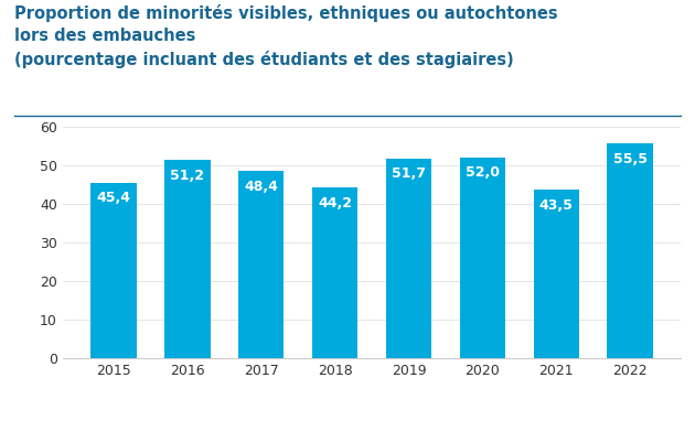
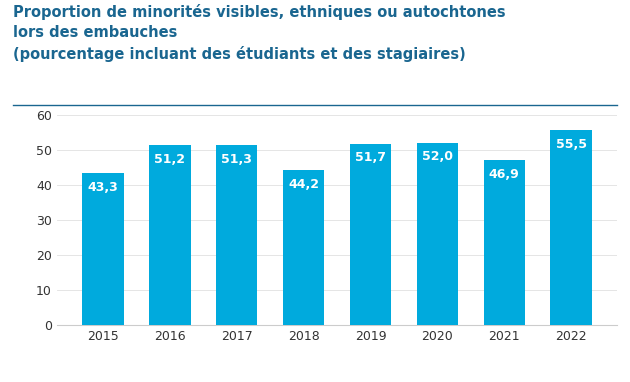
2015: 45,4 -> 43,3
2017: 48,4 -> 51,3
2021: 43,5 -> 46,9
